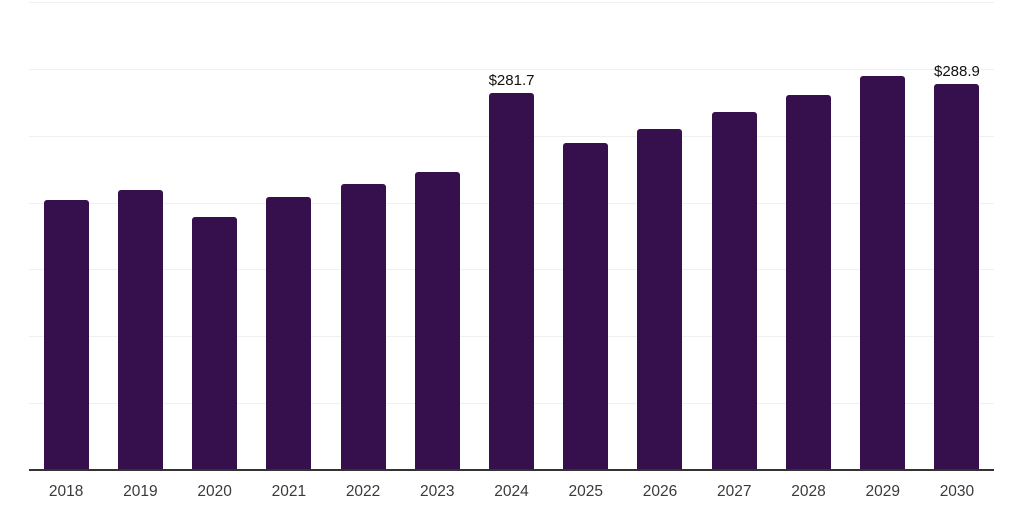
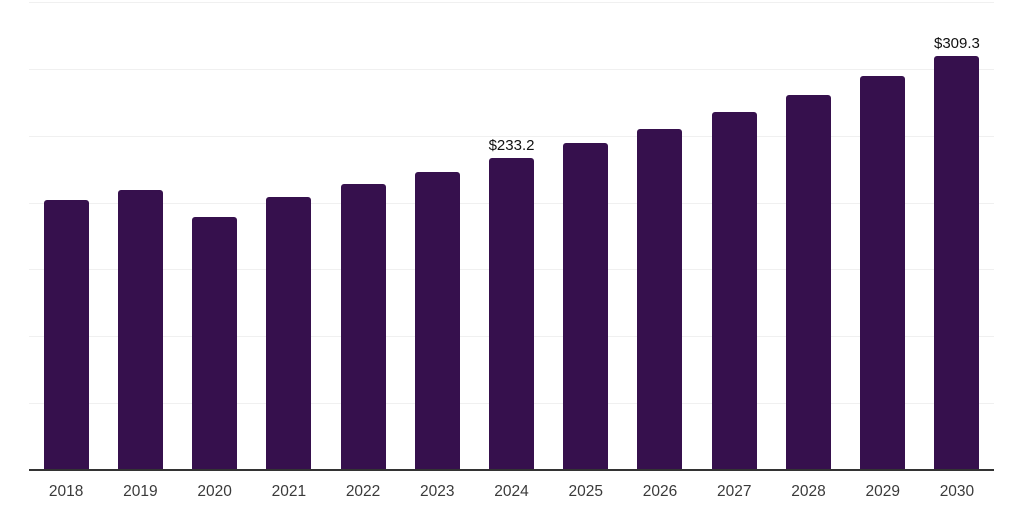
2024: $281.7 -> $233.2
2030: $288.9 -> $309.3
